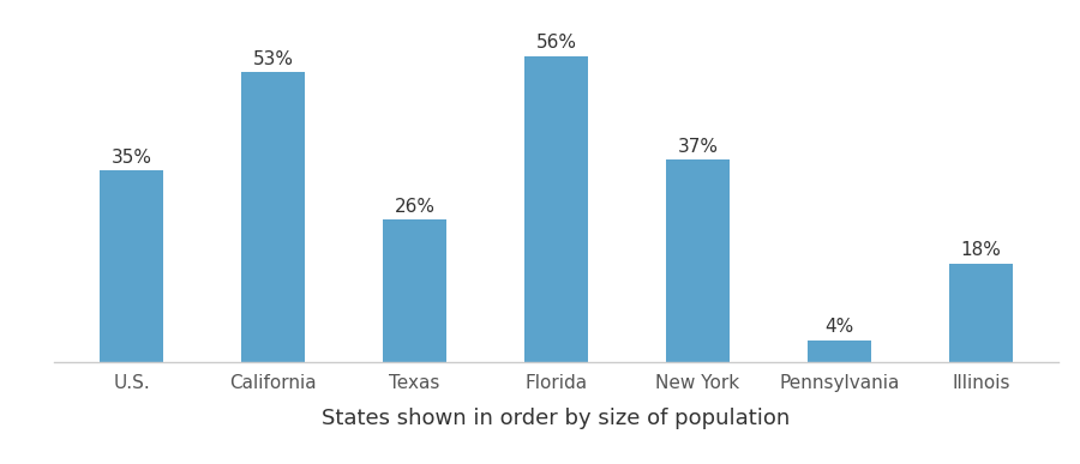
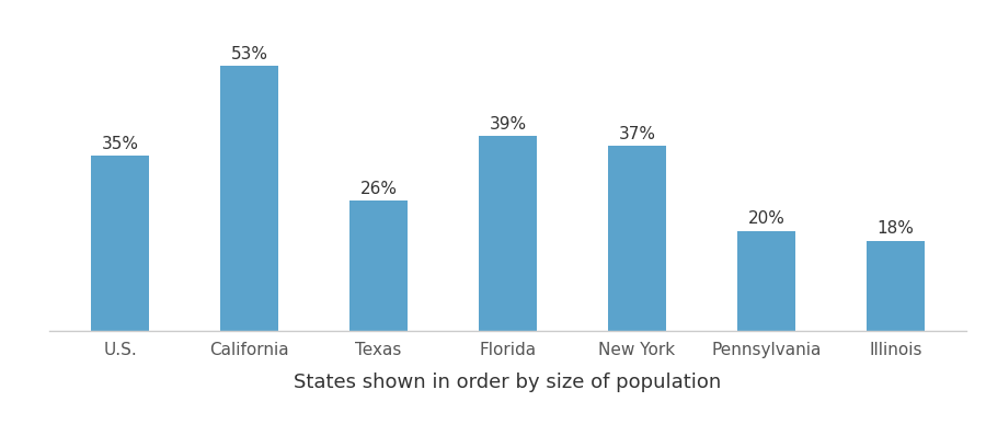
Florida: 56% -> 39%
Pennsylvania: 4% -> 20%
